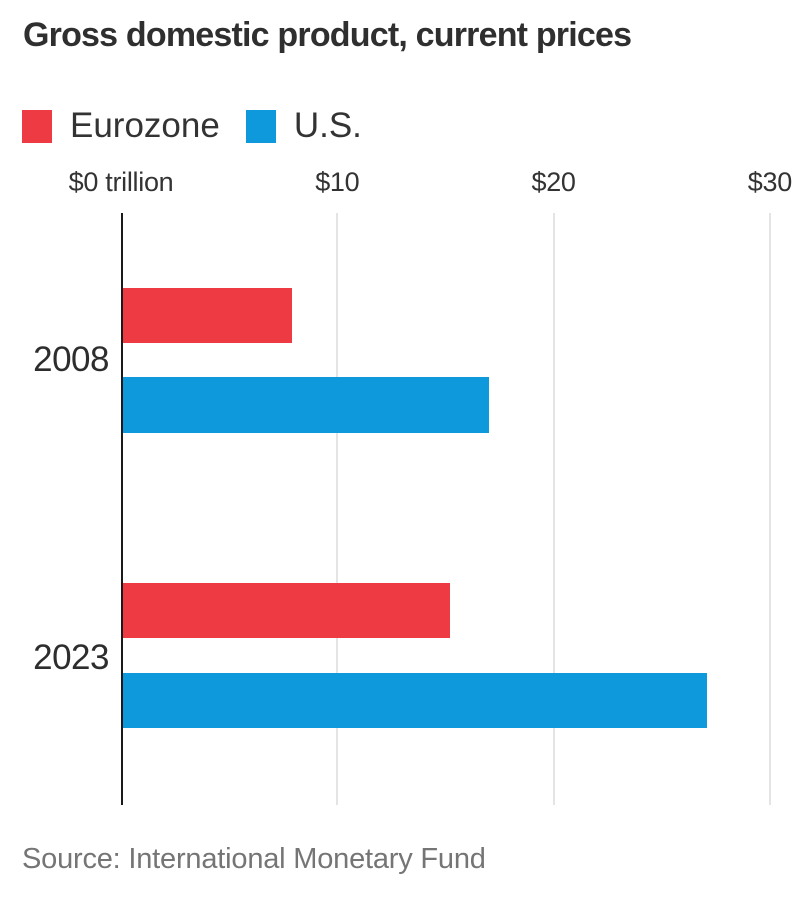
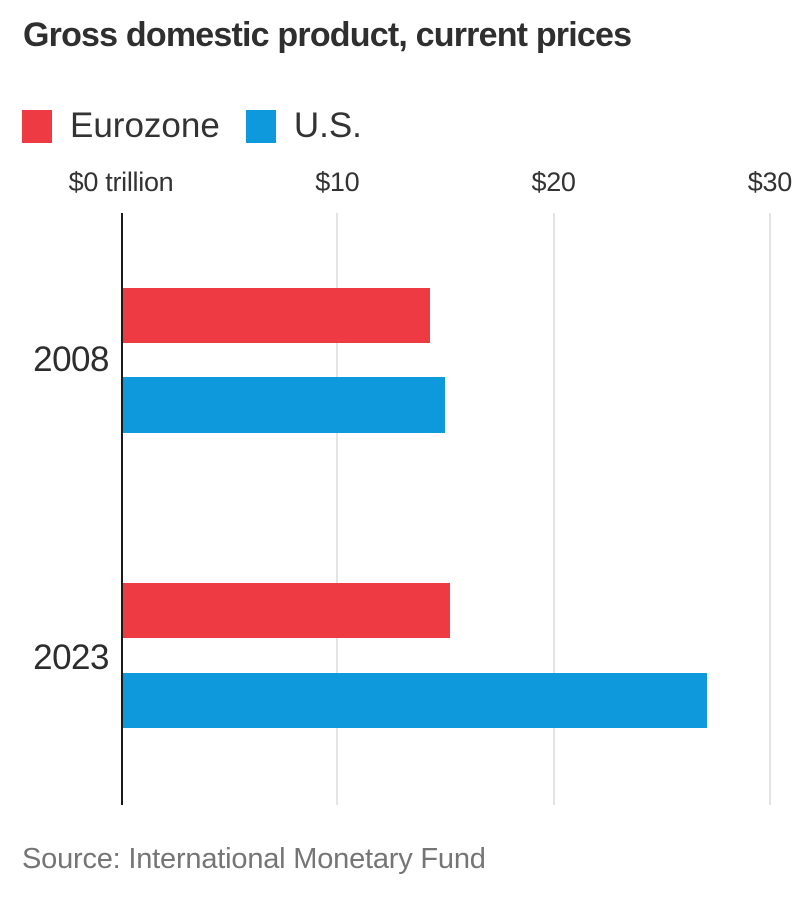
Eurozone/2008: $7.8 -> $14.2
U.S./2008: $16.9 -> $14.9
